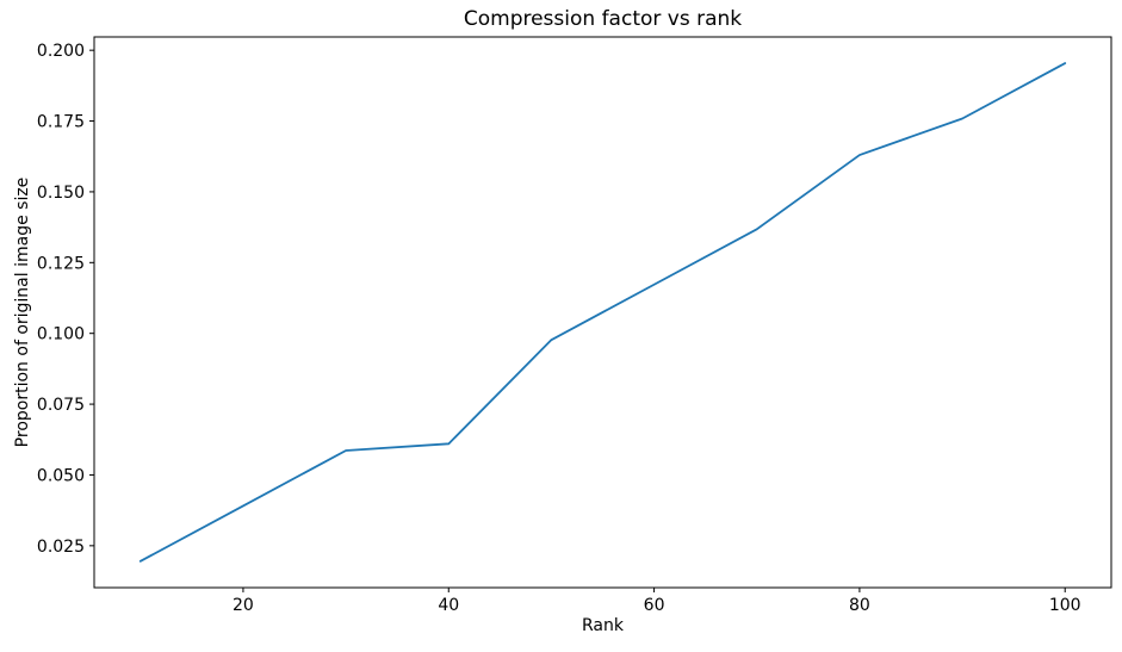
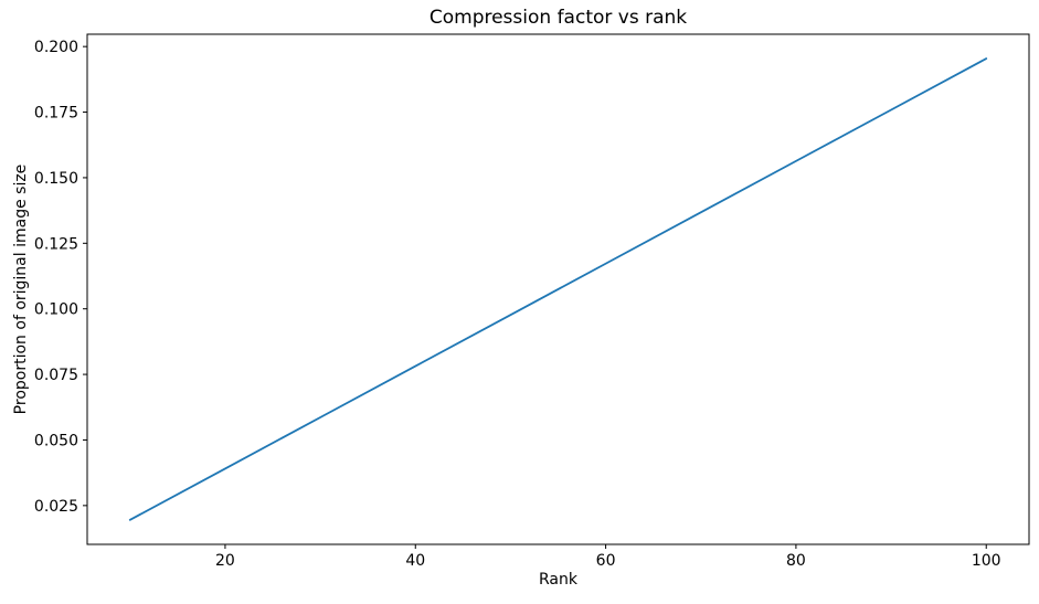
40: 0.061 -> 0.078
80: 0.163 -> 0.156
